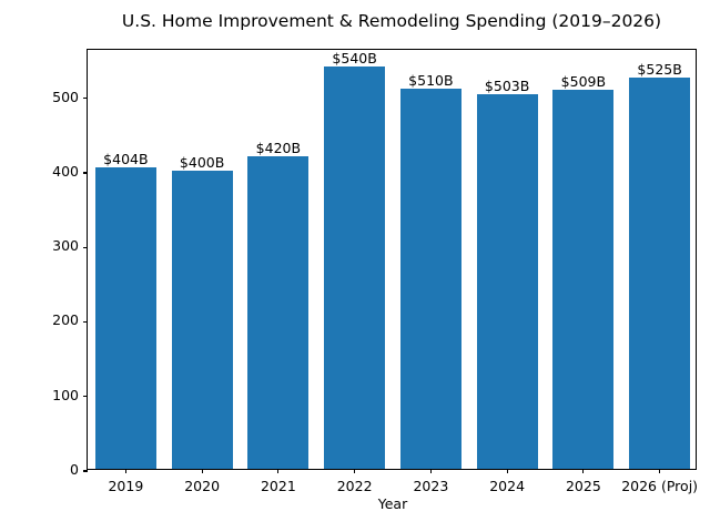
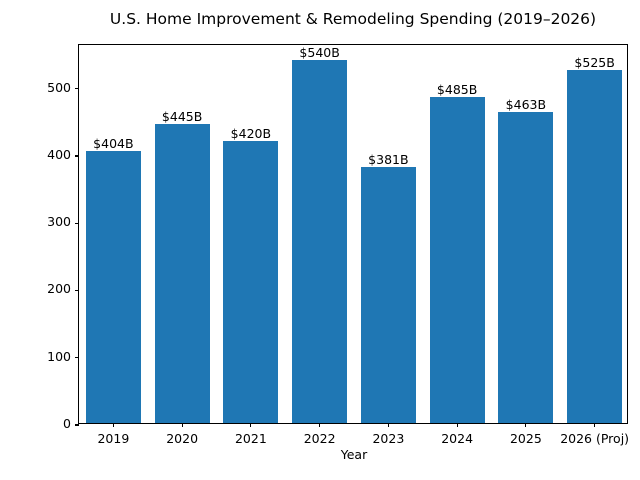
2020: $400B -> $445B
2023: $510B -> $381B
2024: $503B -> $485B
2025: $509B -> $463B
